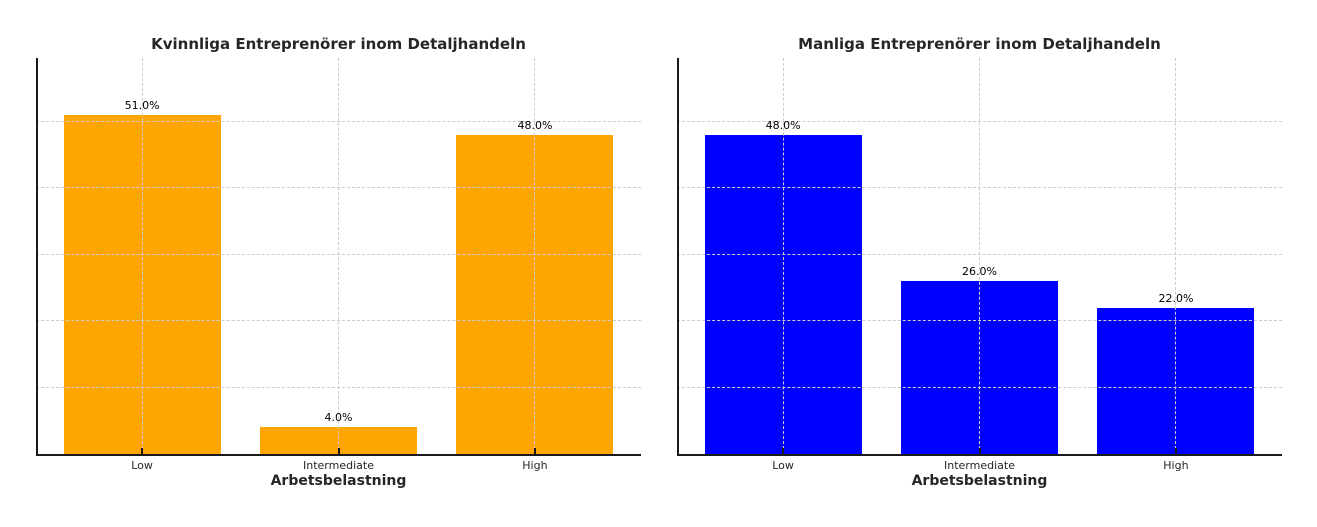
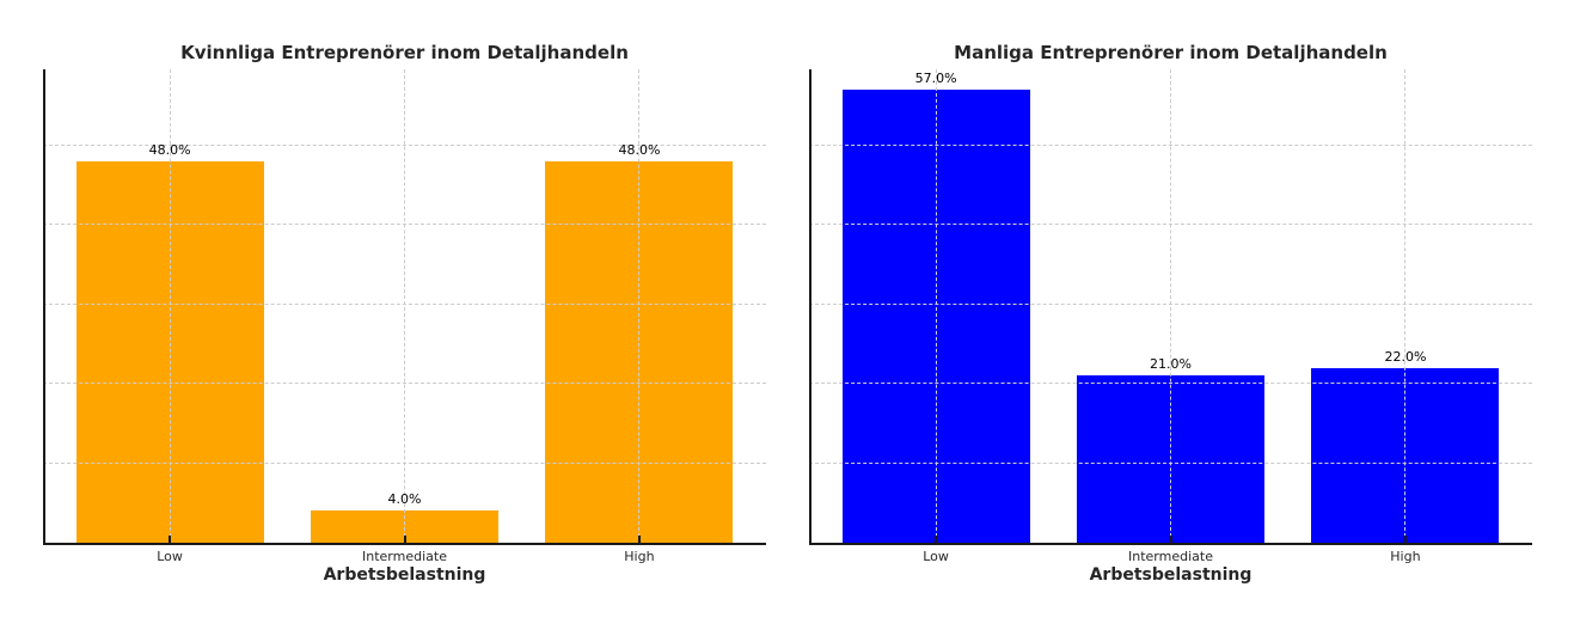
Kvinnliga Entreprenörer inom Detaljhandeln/Low: 51.0% -> 48.0%
Manliga Entreprenörer inom Detaljhandeln/Low: 48.0% -> 57.0%
Manliga Entreprenörer inom Detaljhandeln/Intermediate: 26.0% -> 21.0%
